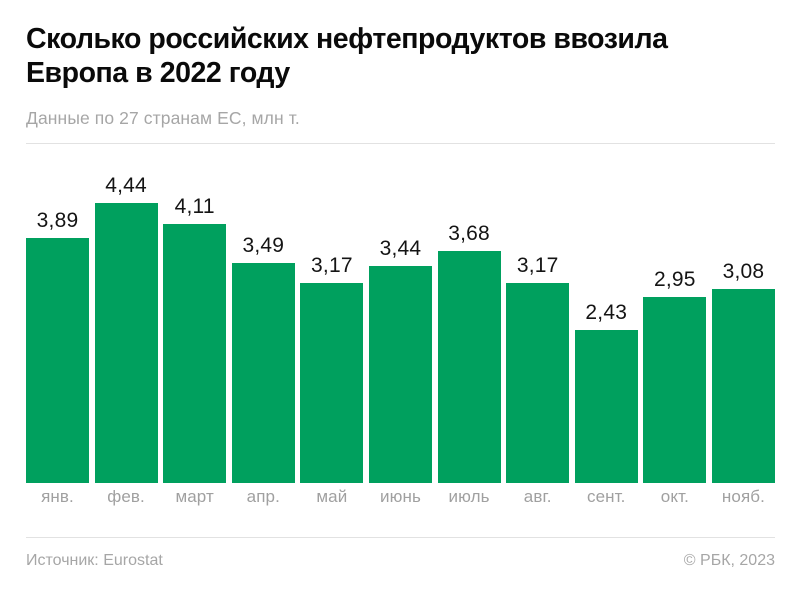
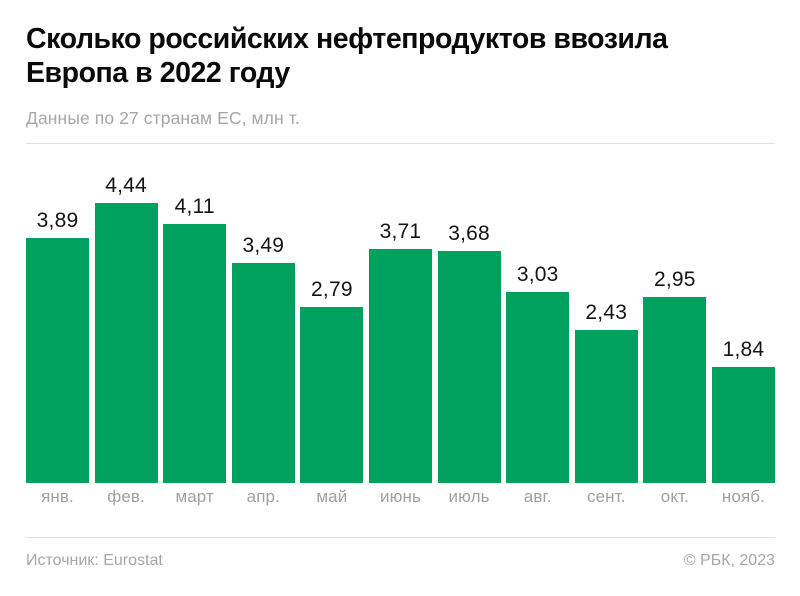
май: 3,17 -> 2,79
июнь: 3,44 -> 3,71
авг.: 3,17 -> 3,03
нояб.: 3,08 -> 1,84
